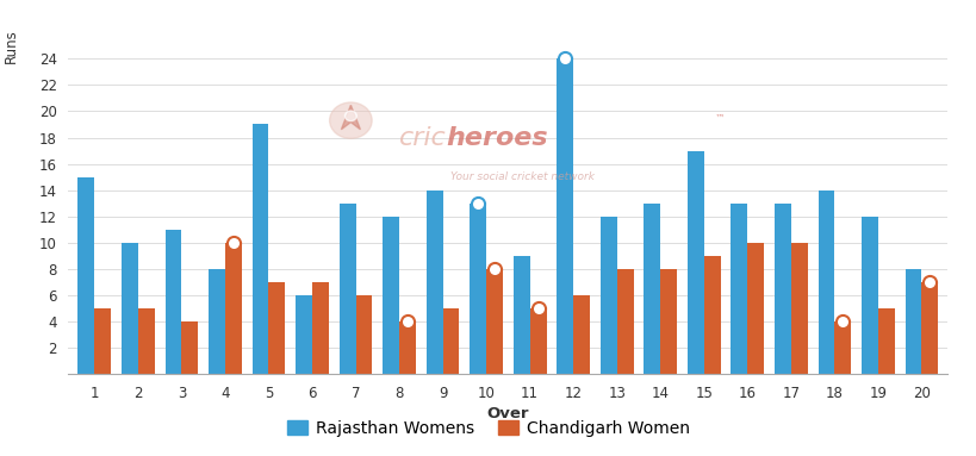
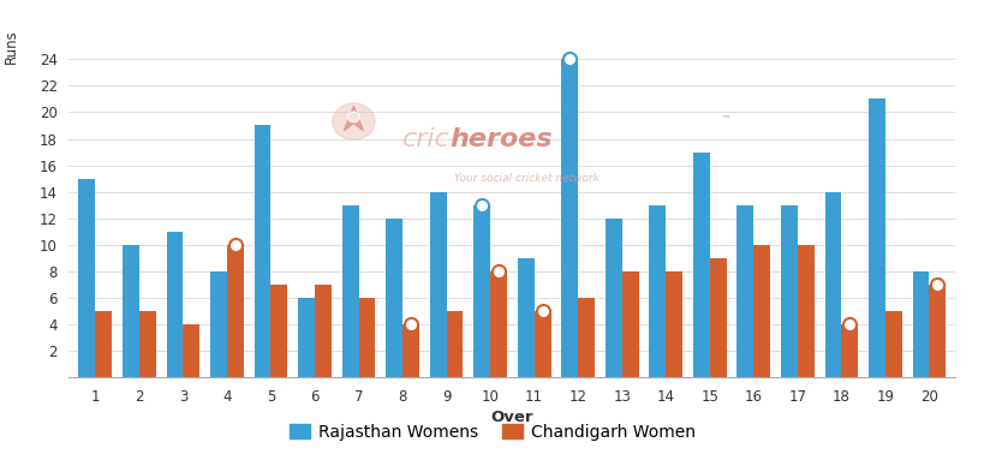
Rajasthan Womens/19: 12 -> 21
